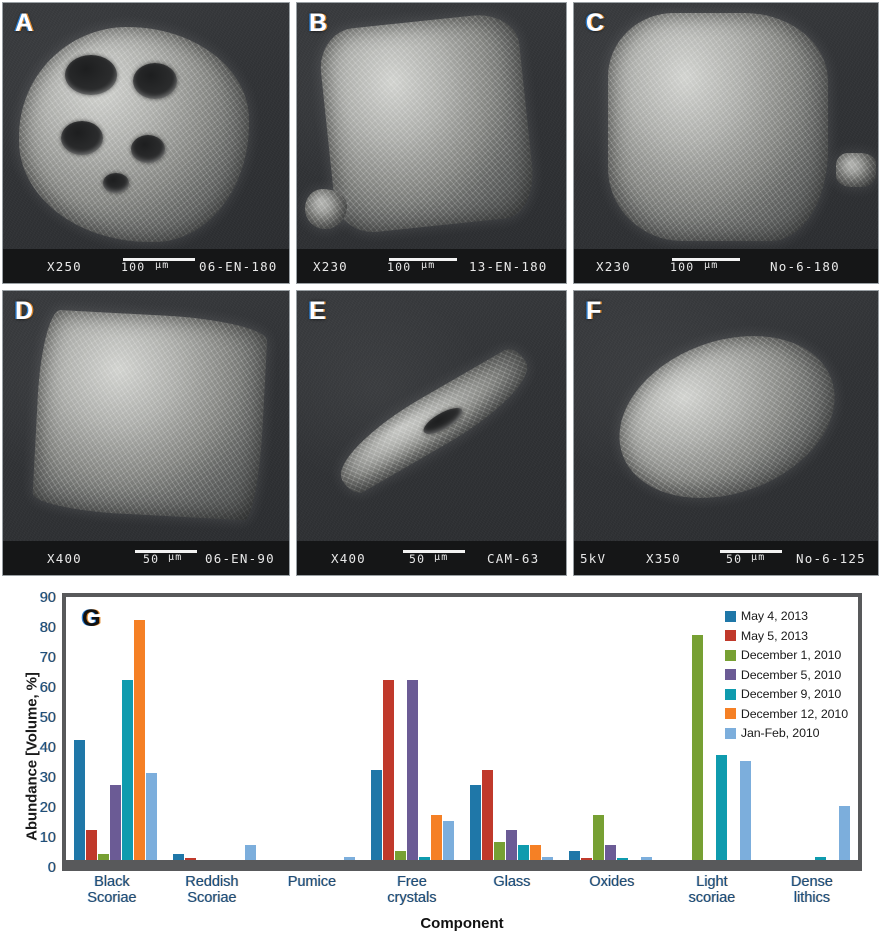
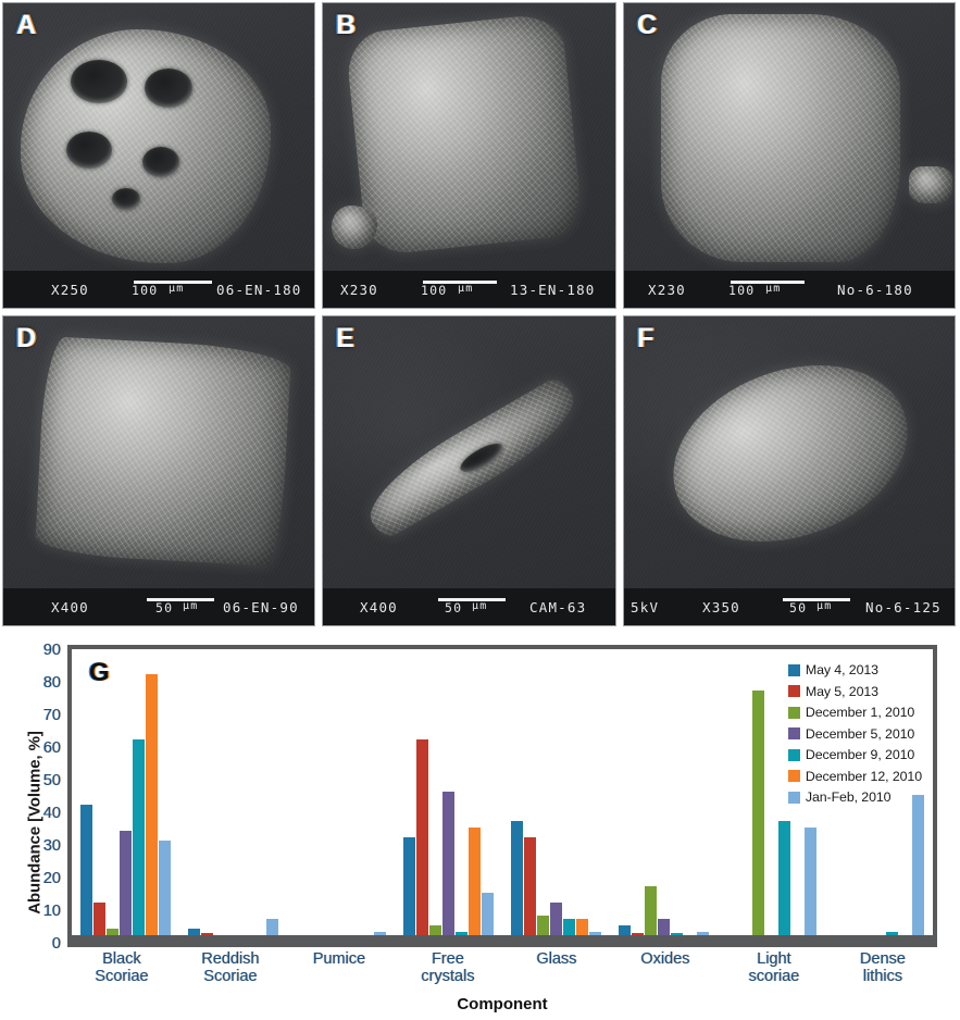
December 5, 2010/Black Scoriae: 25 -> 32
December 5, 2010/Free crystals: 60 -> 44
December 12, 2010/Free crystals: 15 -> 33
May 4, 2013/Glass: 25 -> 35
Jan-Feb, 2010/Dense lithics: 18 -> 43
